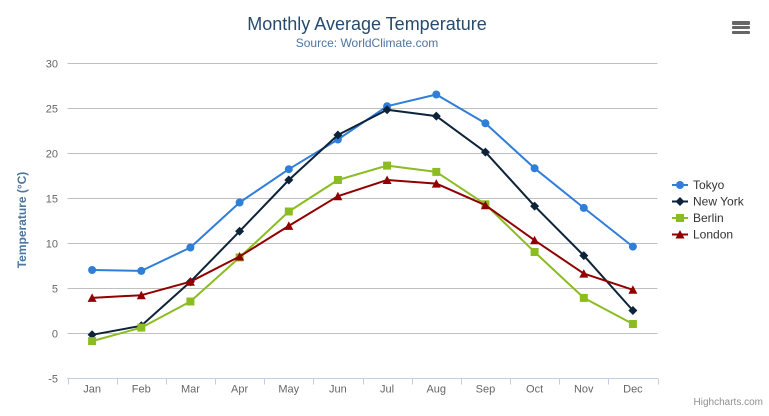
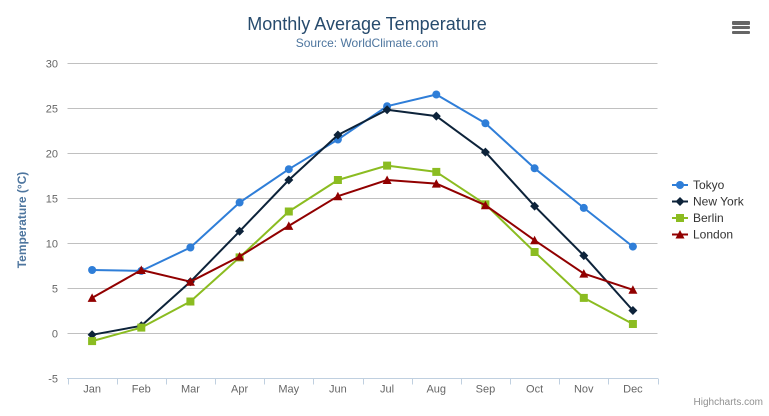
London/Feb: 4 -> 7
